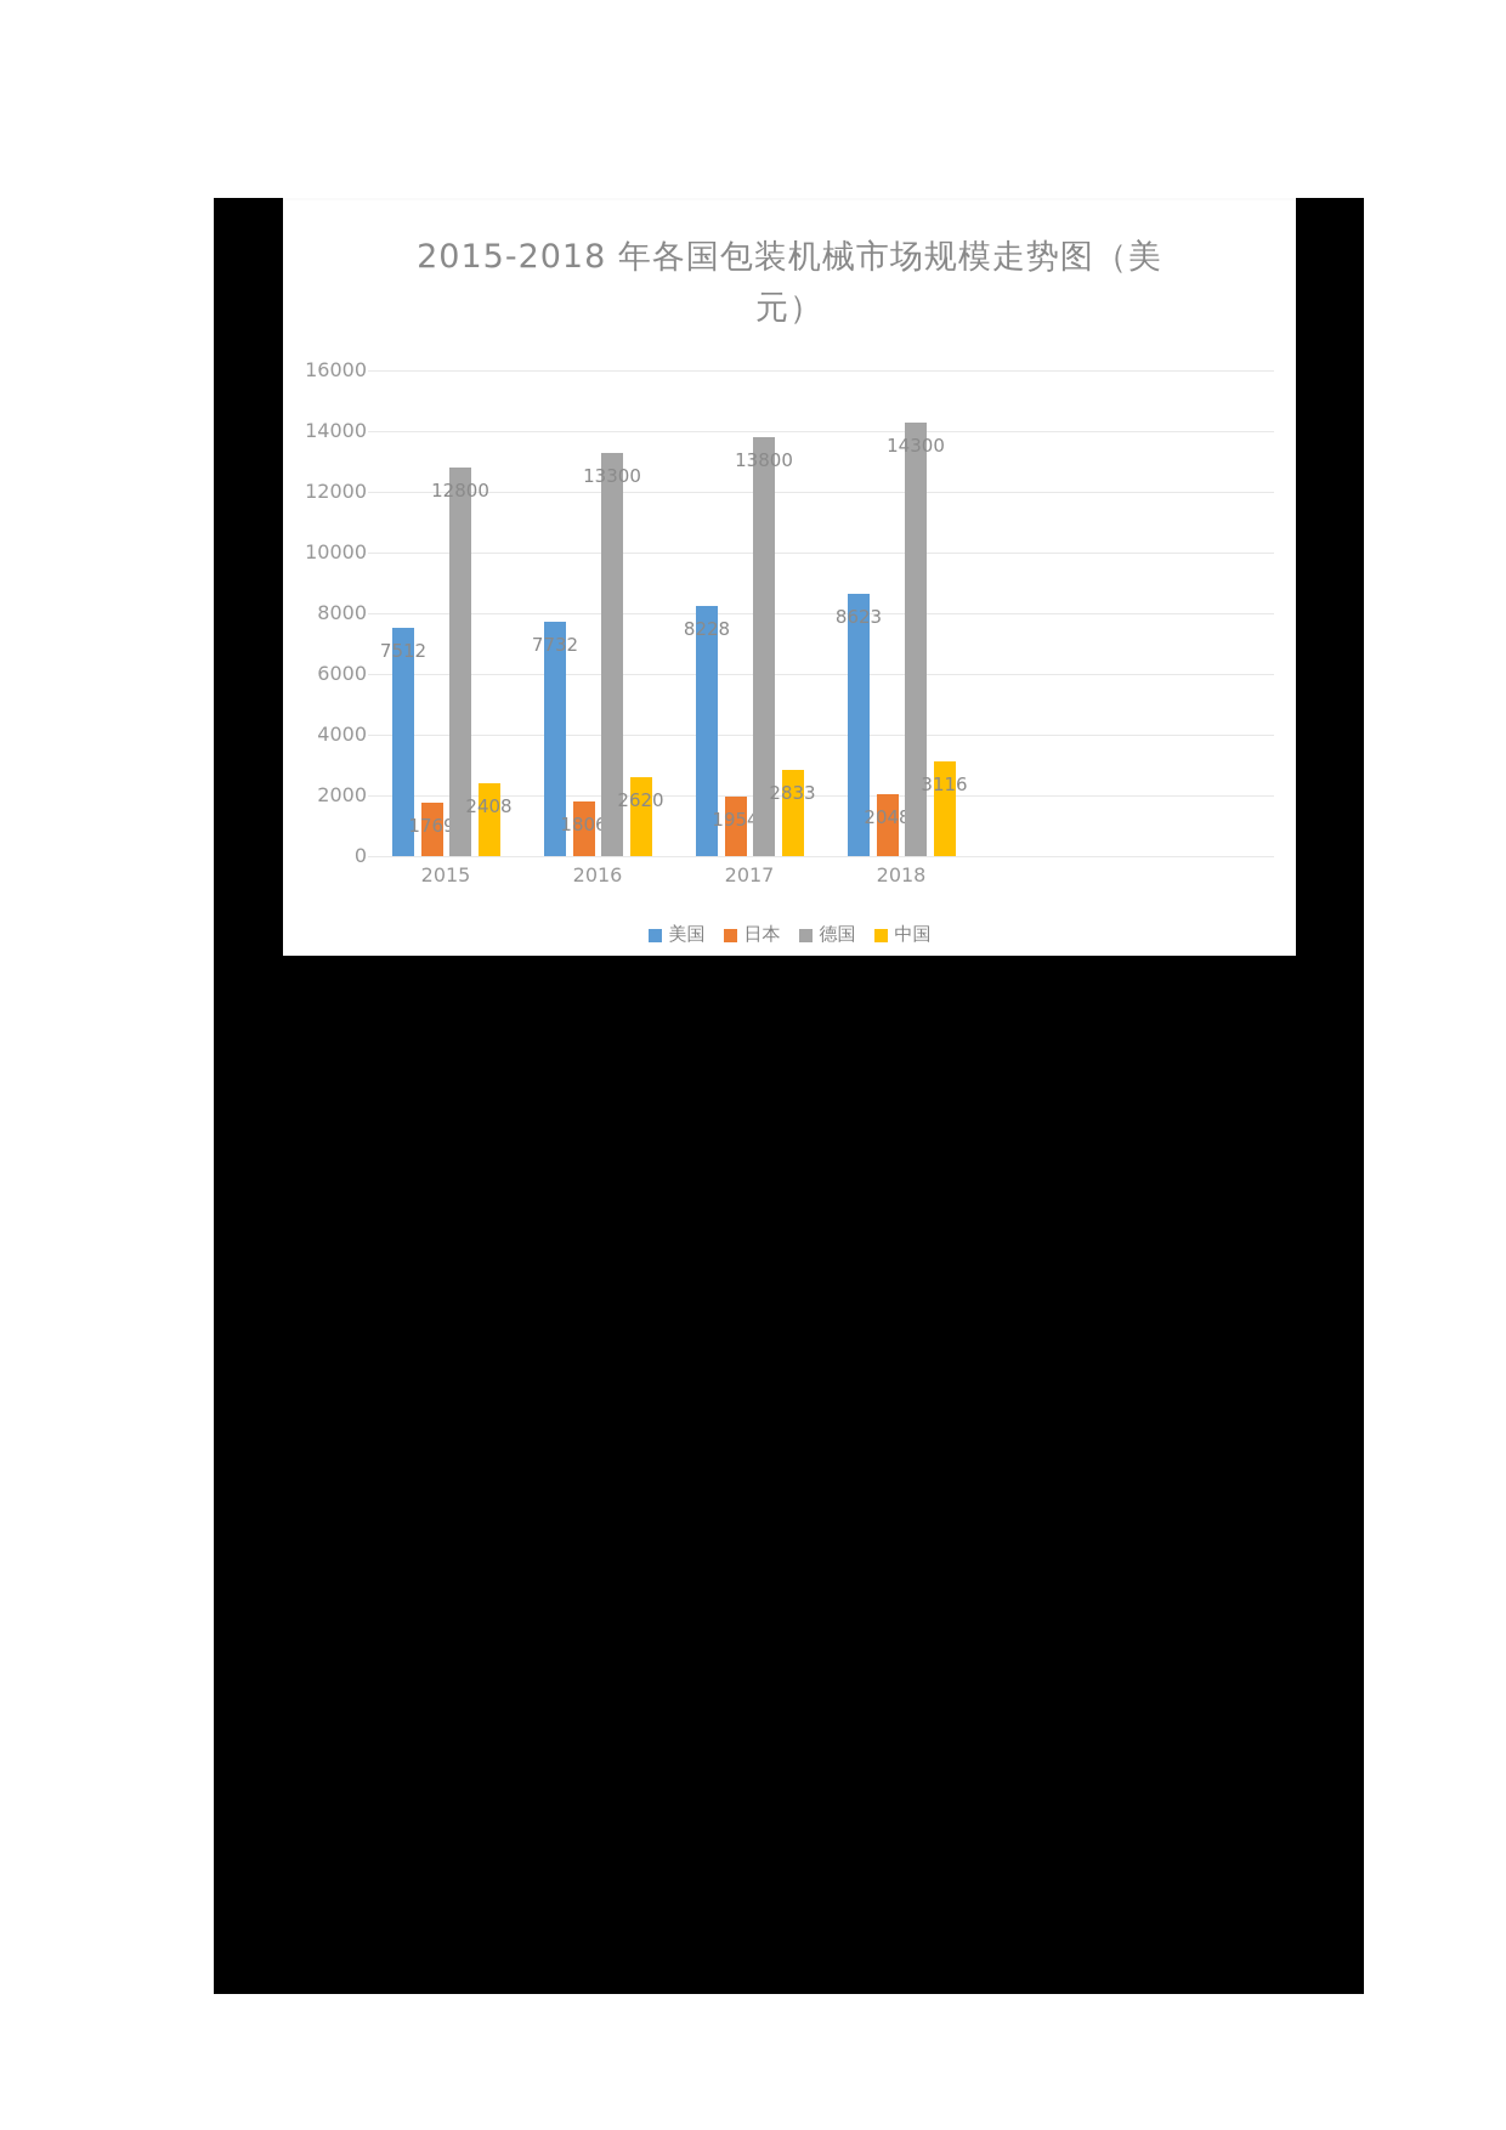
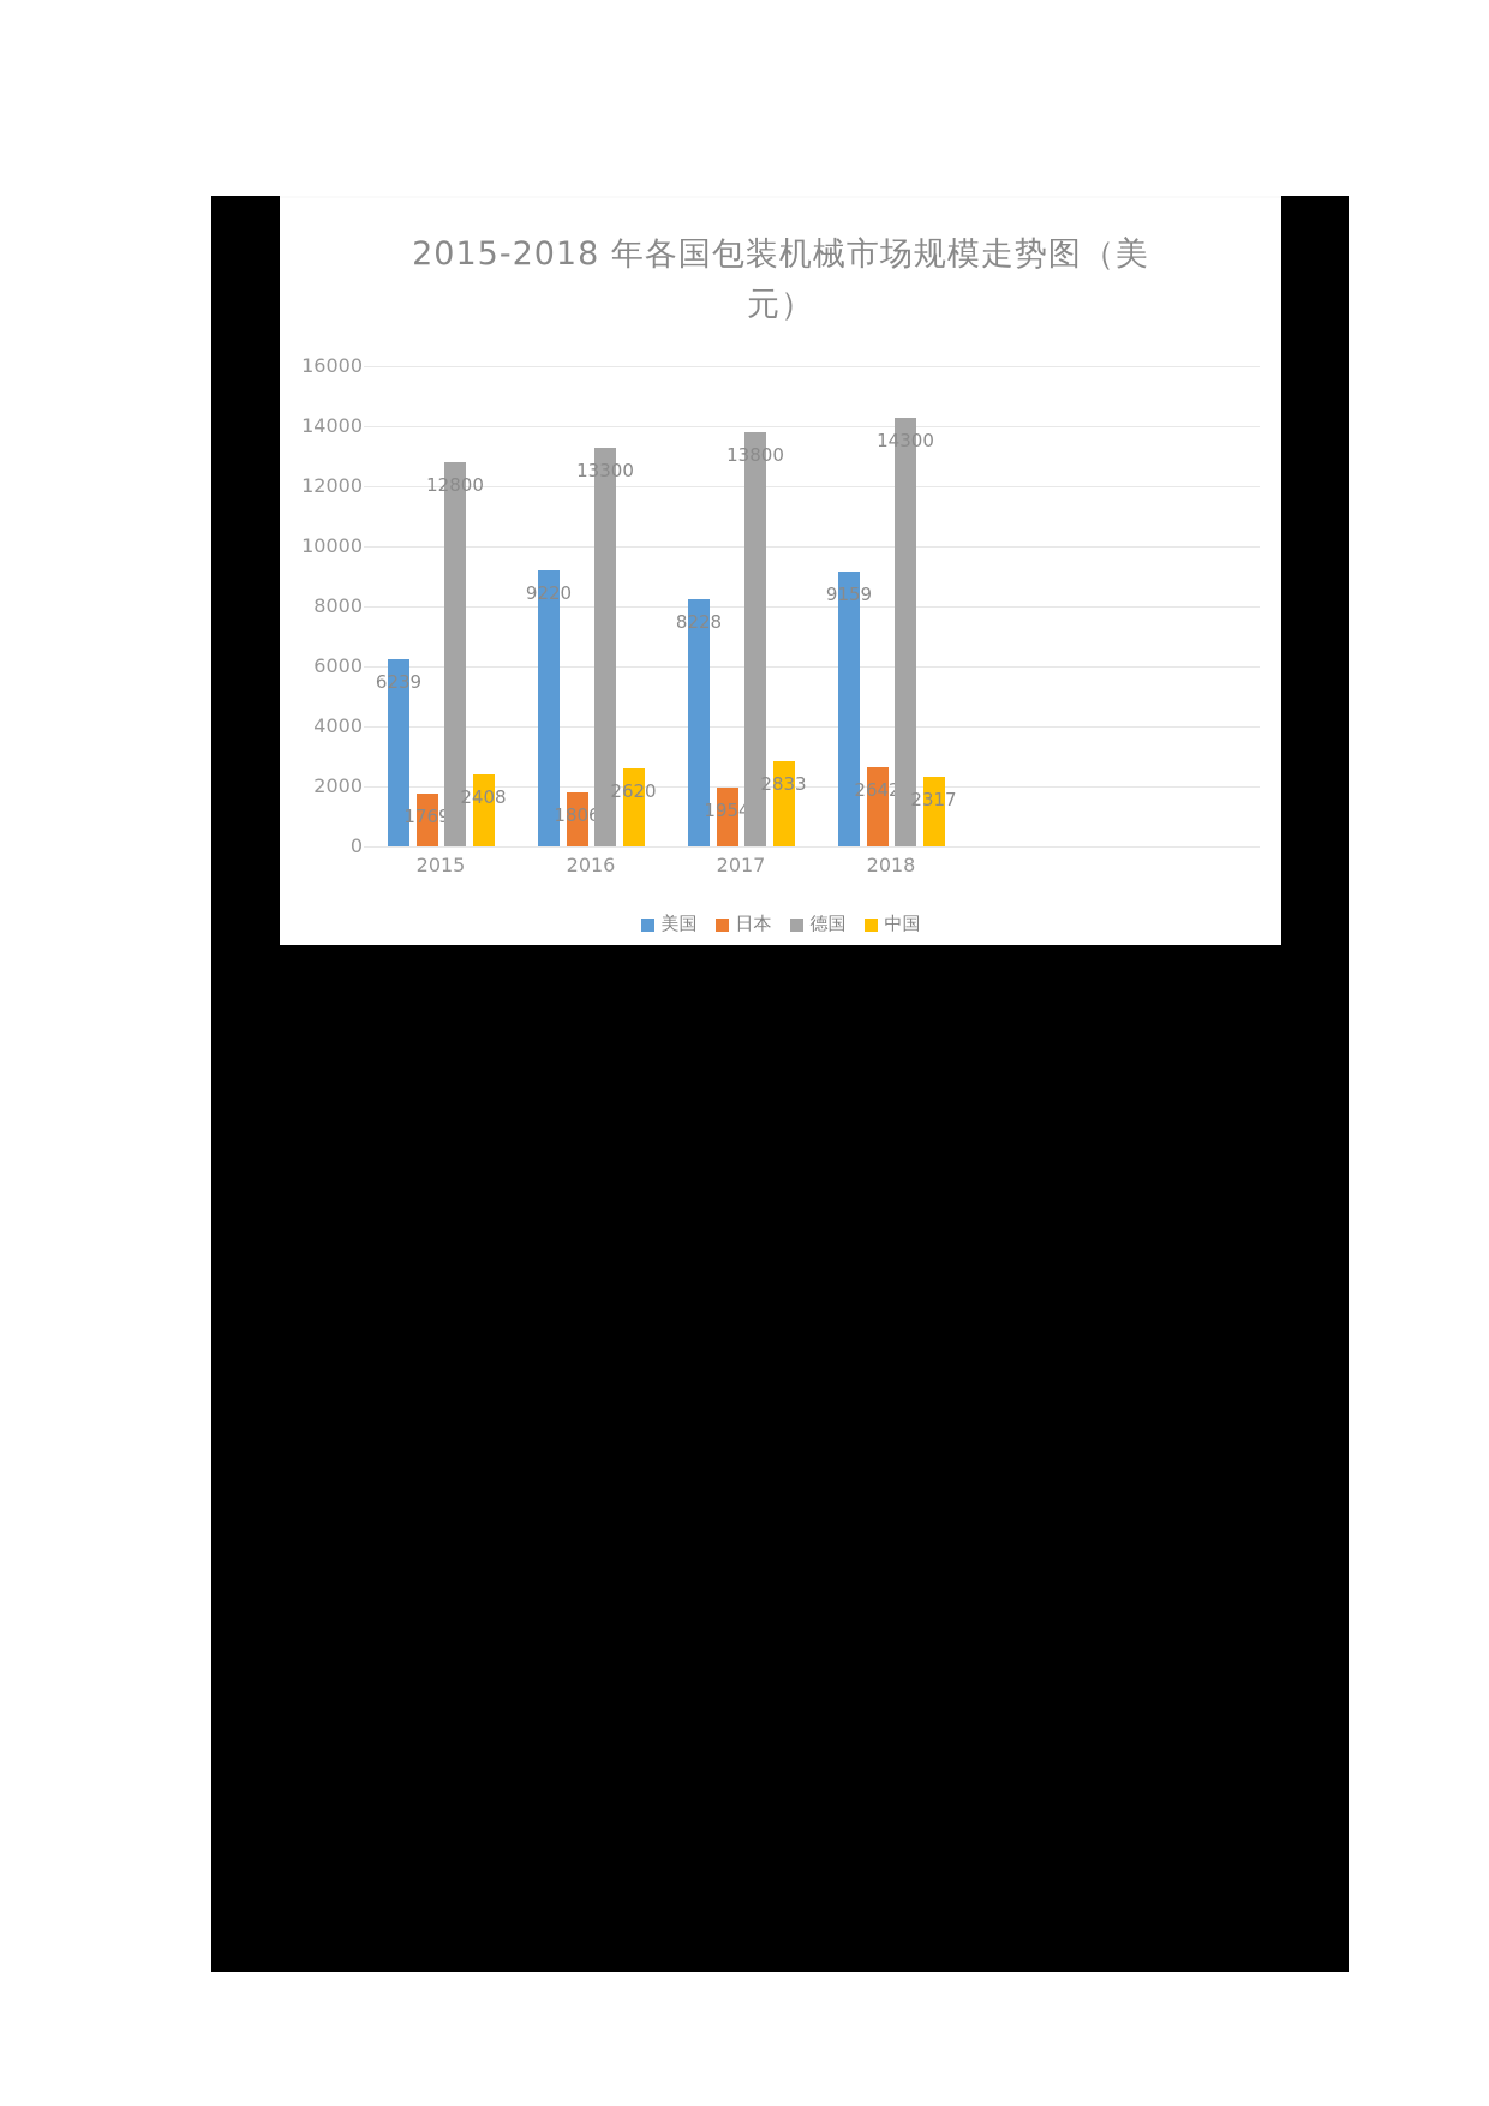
美国/2015: 7512 -> 6239
美国/2016: 7732 -> 9220
美国/2018: 8623 -> 9159
日本/2018: 2048 -> 2642
中国/2018: 3116 -> 2317
